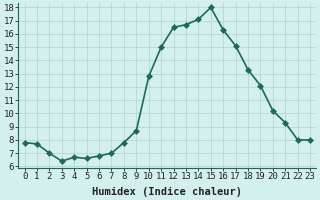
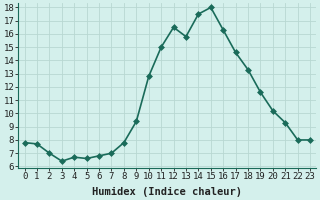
9: 8.7 -> 9.4
13: 16.7 -> 15.8
14: 17.1 -> 17.5
17: 15.1 -> 14.6
19: 12.1 -> 11.6
